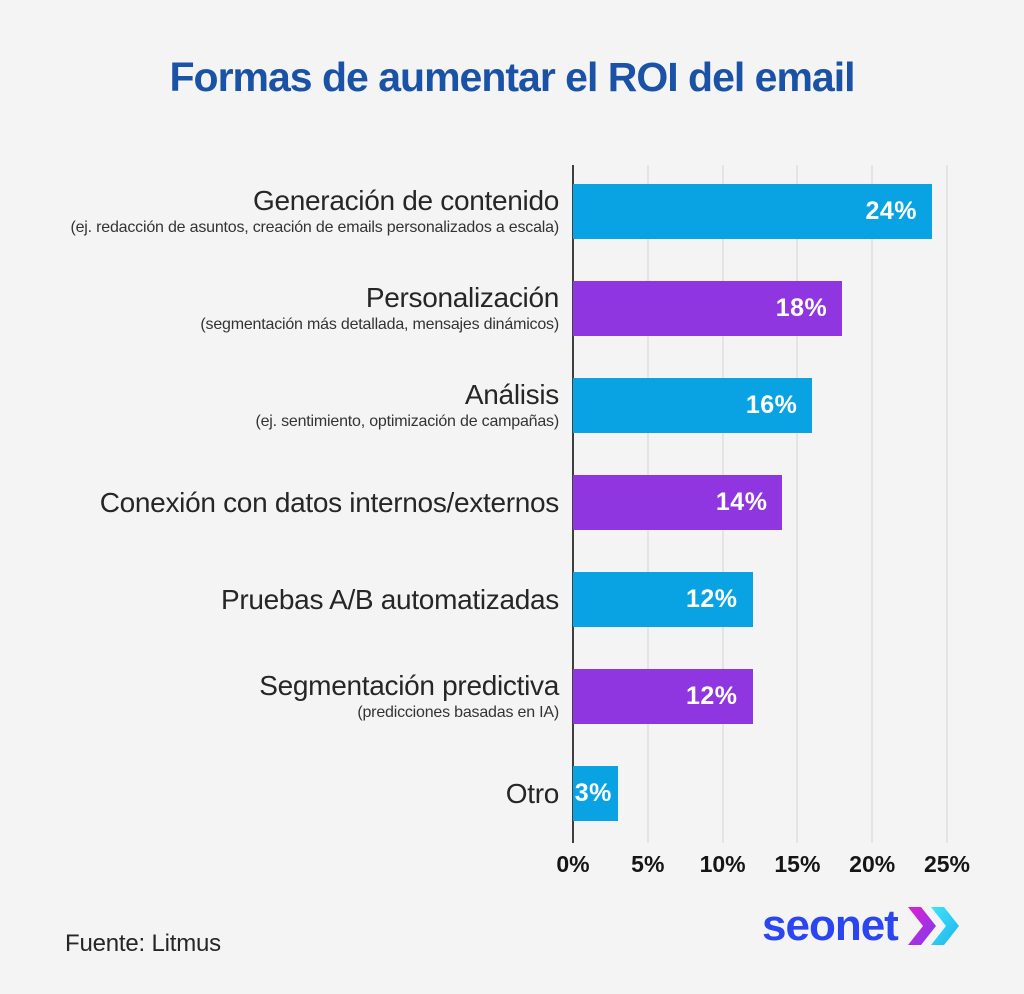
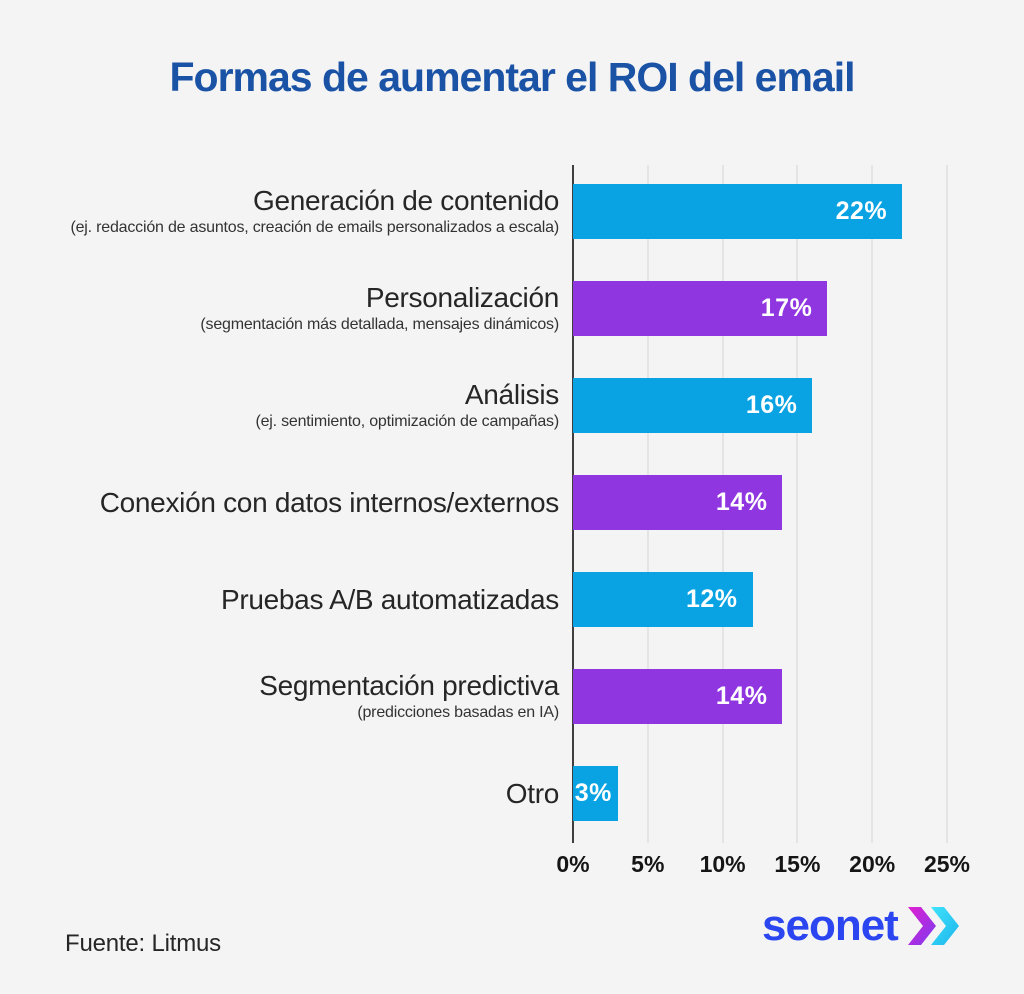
Generación de contenido: 24% -> 22%
Personalización: 18% -> 17%
Segmentación predictiva: 12% -> 14%
